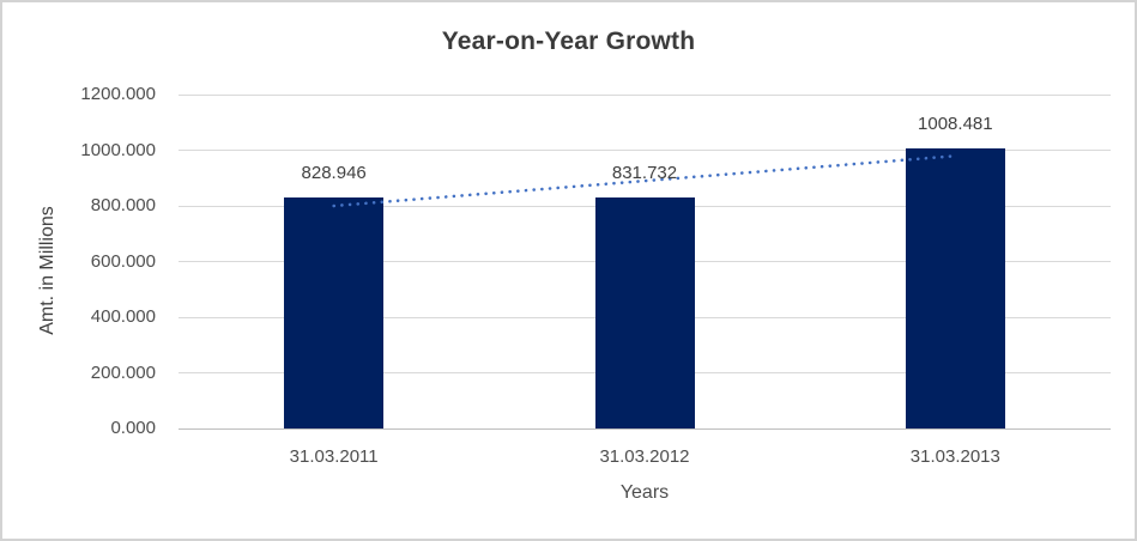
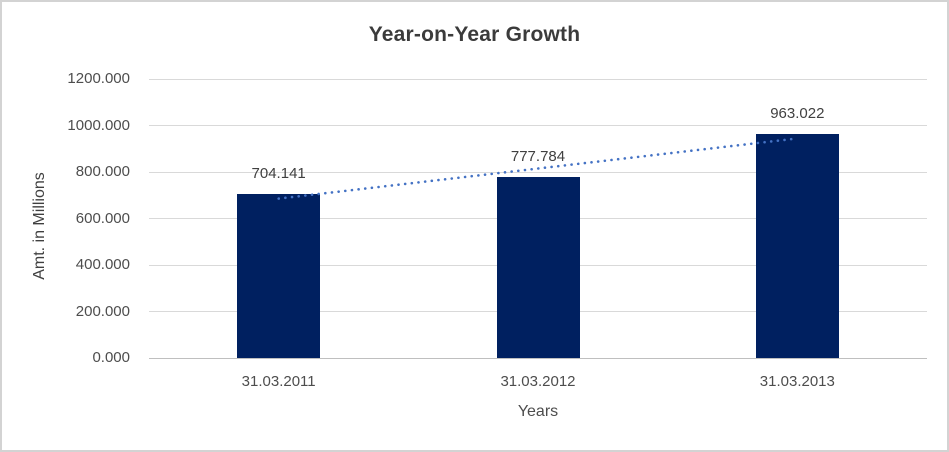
31.03.2011: 828.946 -> 704.141
31.03.2012: 831.732 -> 777.784
31.03.2013: 1008.481 -> 963.022
